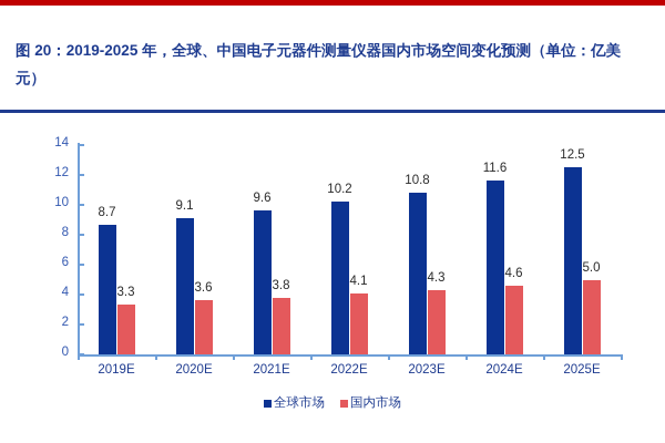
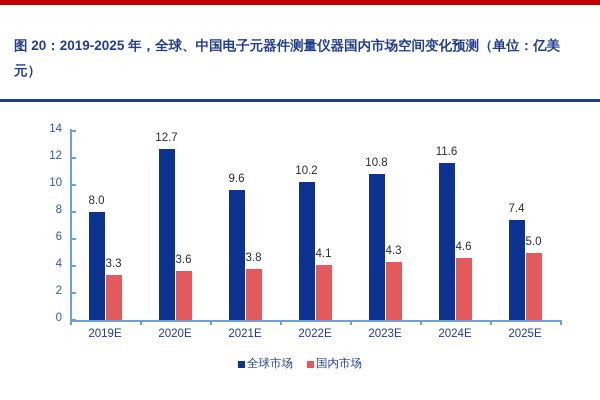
全球市场/2019E: 8.7 -> 8.0
全球市场/2020E: 9.1 -> 12.7
全球市场/2025E: 12.5 -> 7.4
